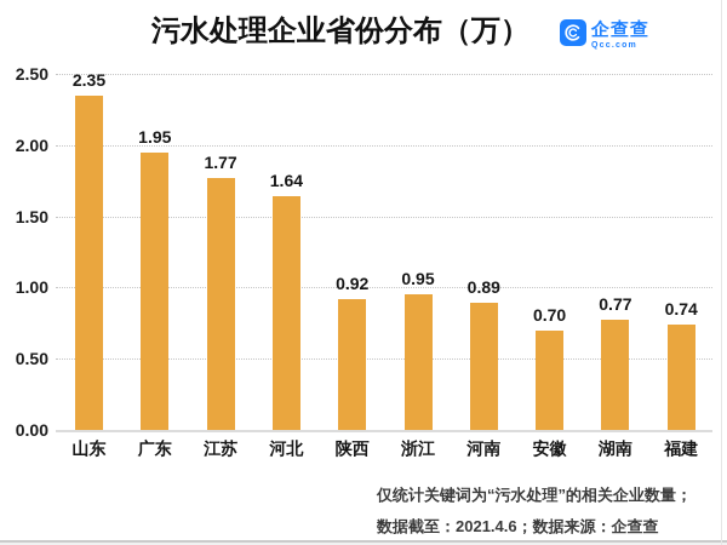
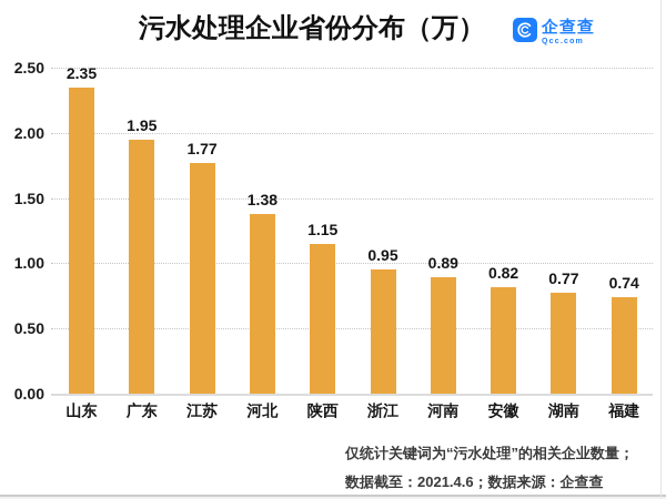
河北: 1.64 -> 1.38
陕西: 0.92 -> 1.15
安徽: 0.70 -> 0.82
